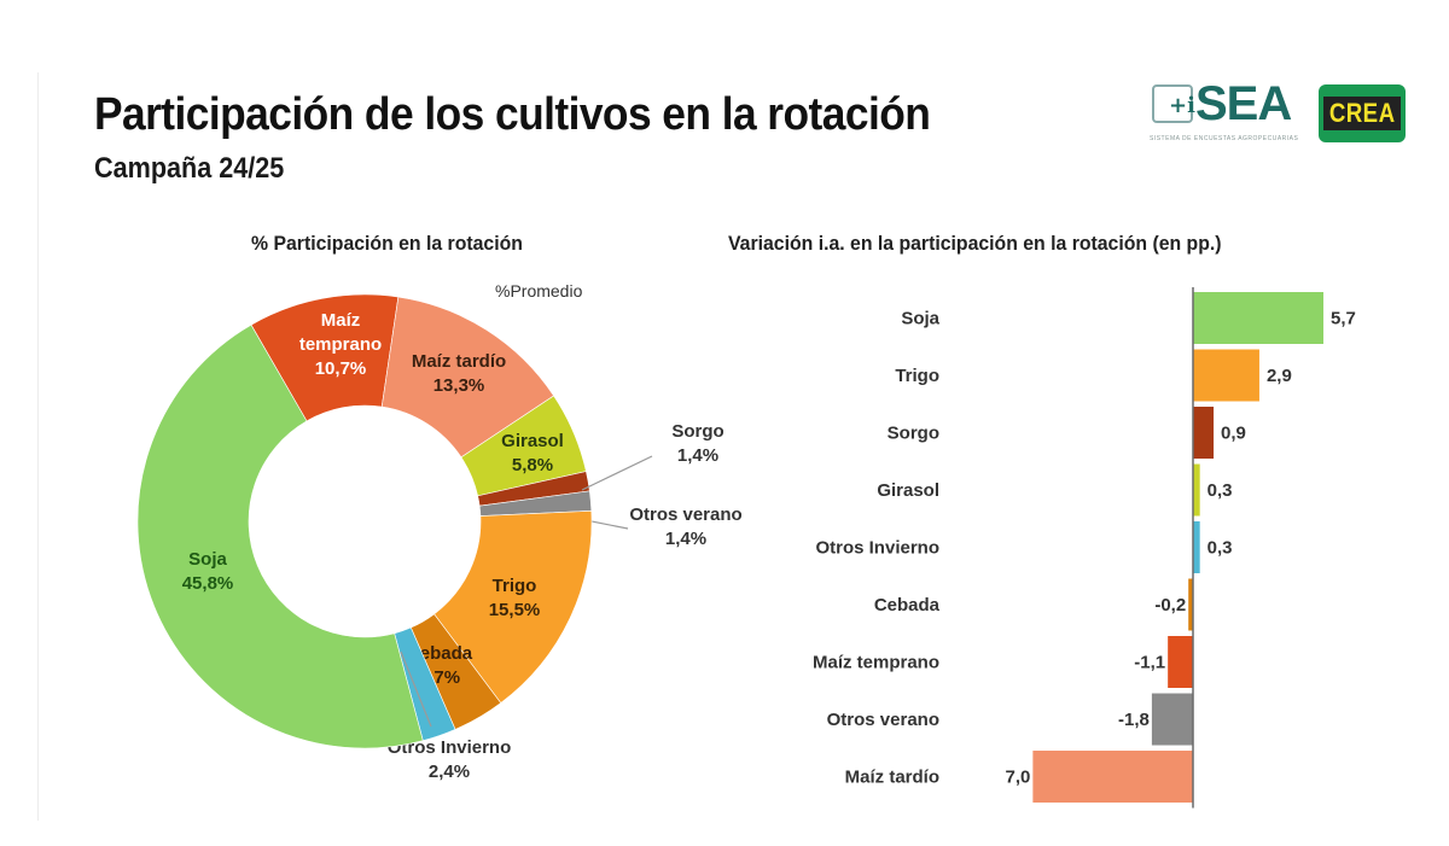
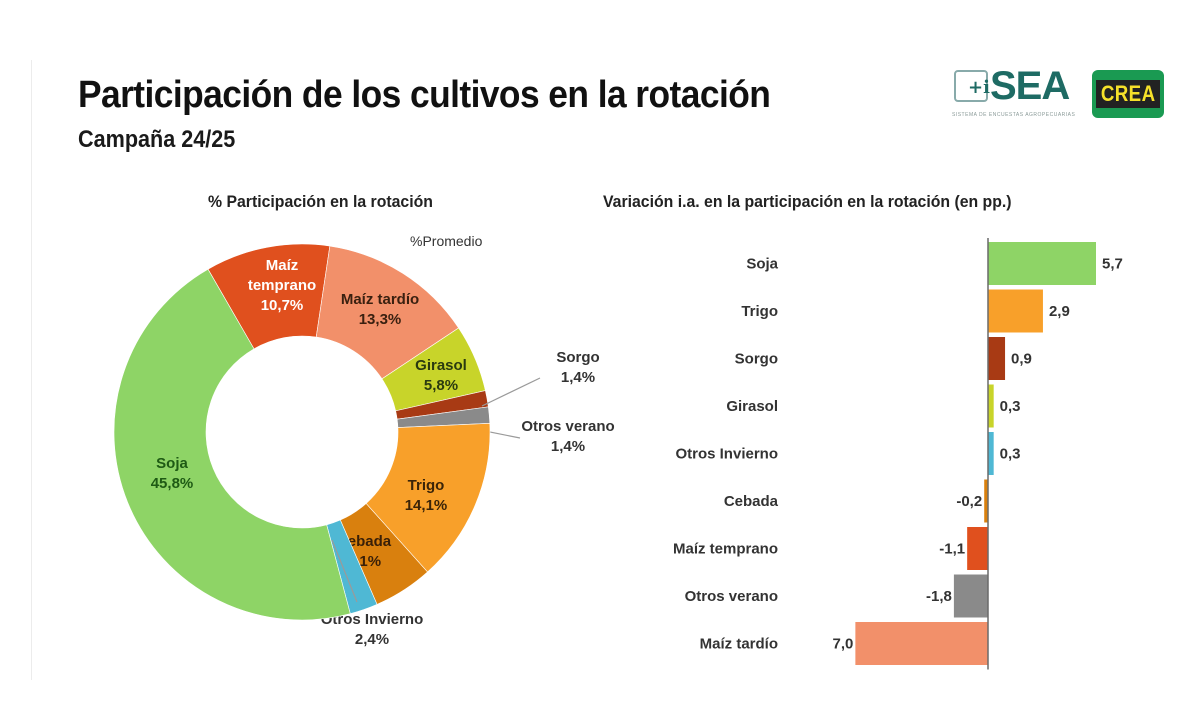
% Participación en la rotación/Trigo: 15,5% -> 14,1%
% Participación en la rotación/Cebada: 3,7% -> 5,1%
